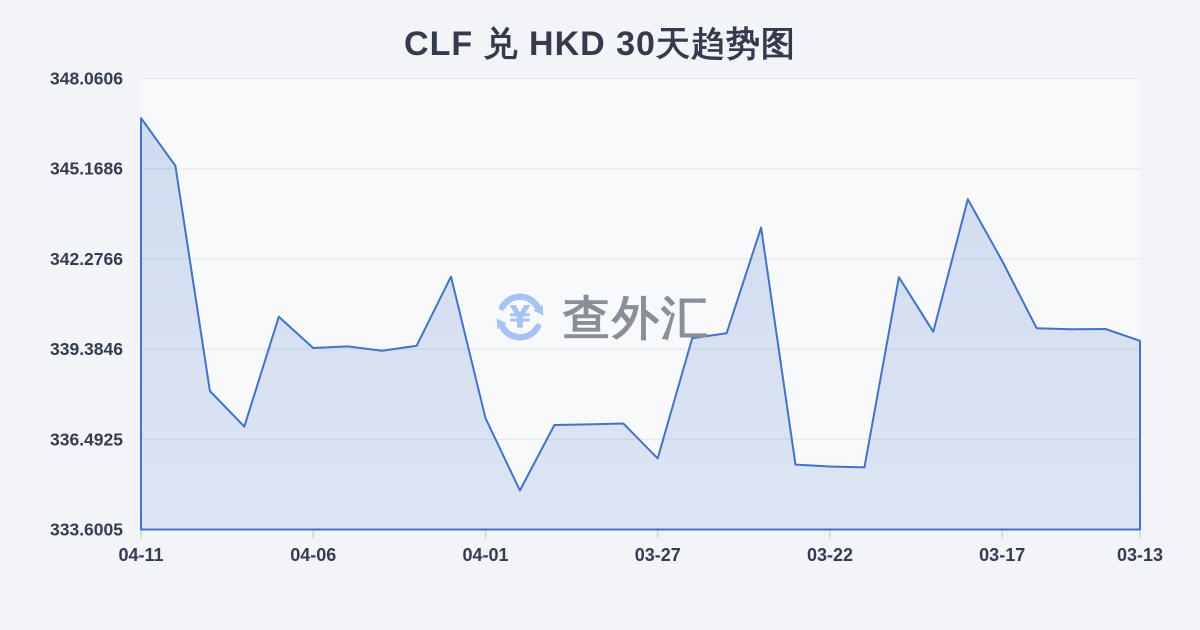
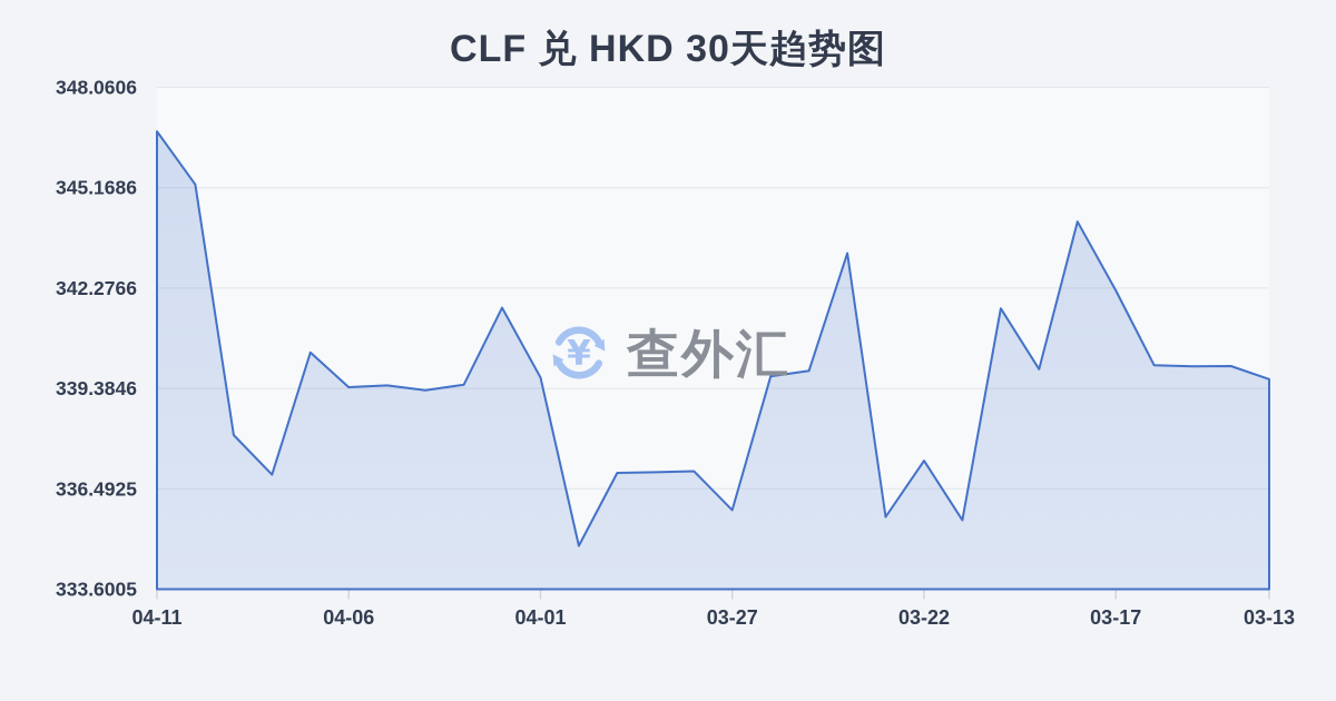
04-01: 337.2 -> 339.7
03-22: 335.6 -> 337.3
